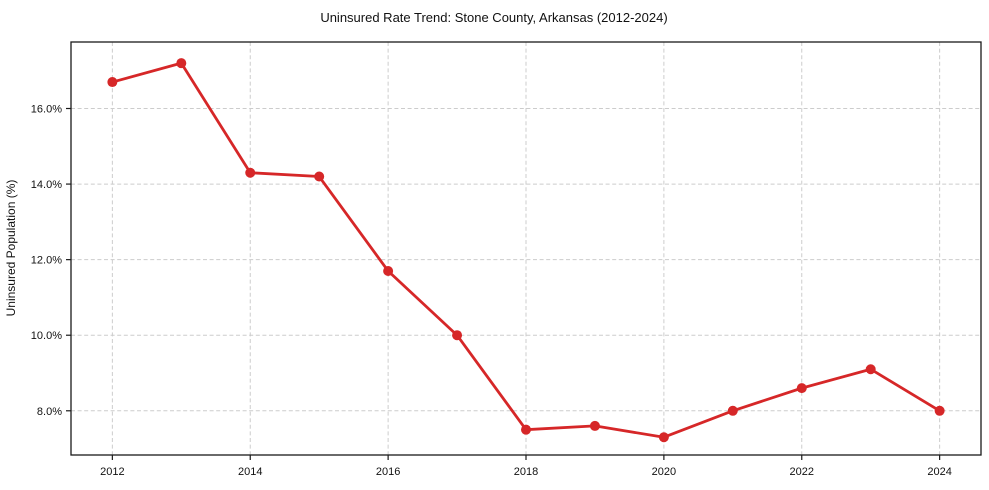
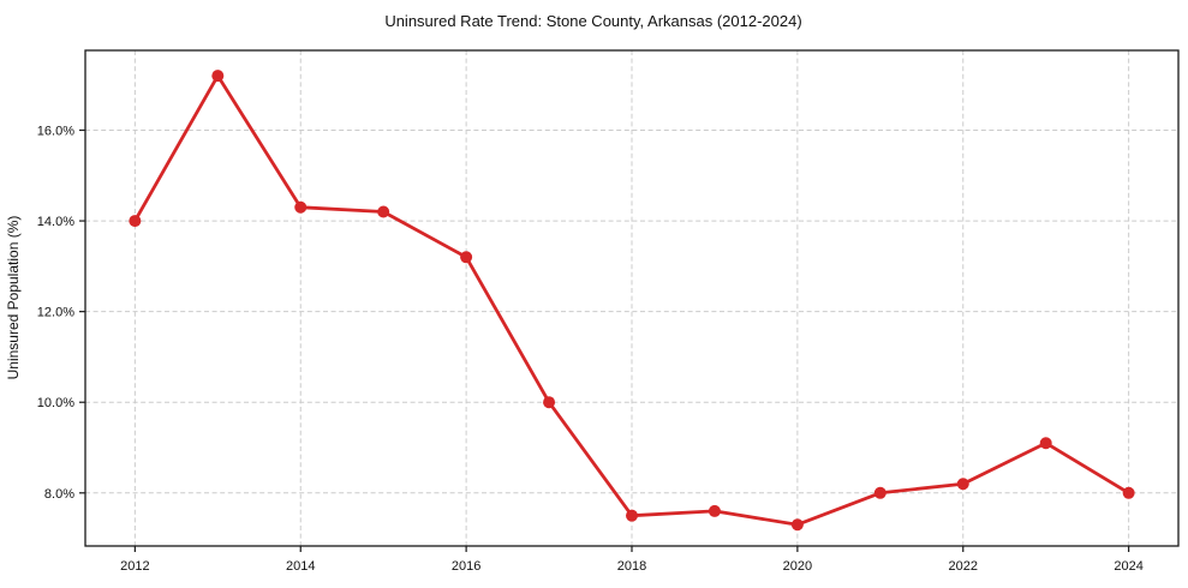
2012: 16.7% -> 14.0%
2016: 11.7% -> 13.2%
2022: 8.6% -> 8.2%
